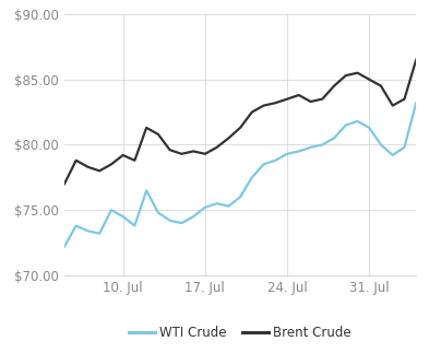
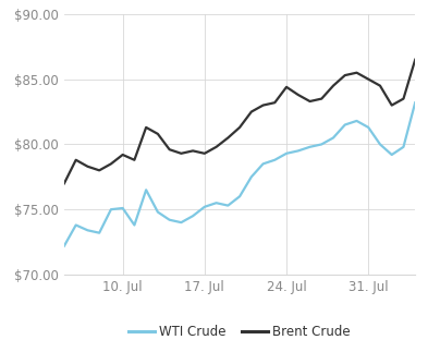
WTI Crude/10. Jul: $74.5 -> $75.1
Brent Crude/24. Jul: $83.5 -> $84.4
